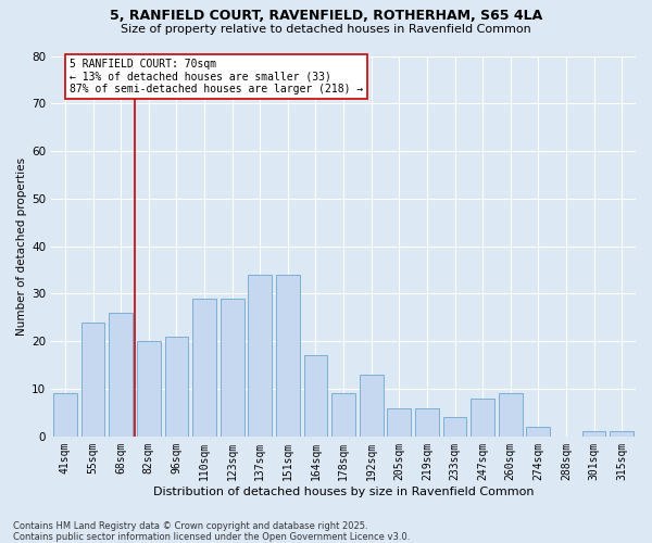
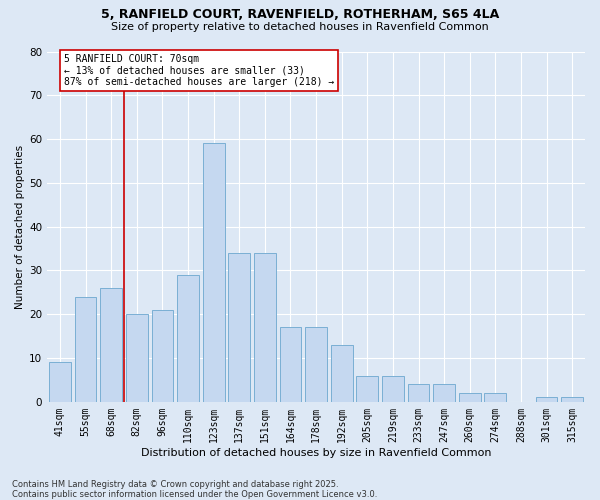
123sqm: 29 -> 59
178sqm: 9 -> 17
247sqm: 8 -> 4
260sqm: 9 -> 2
